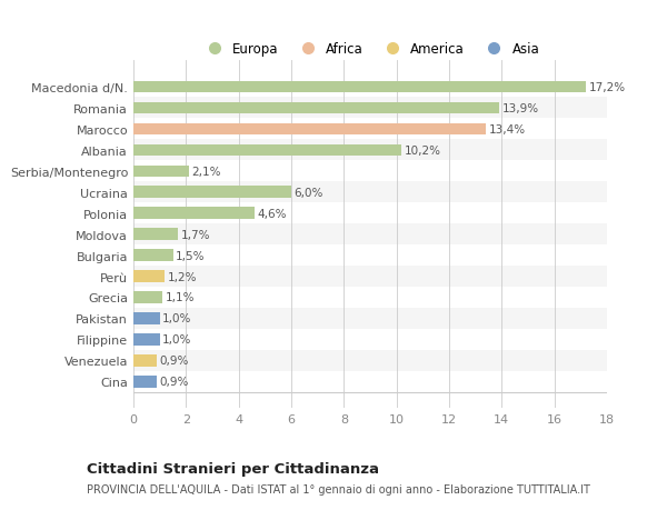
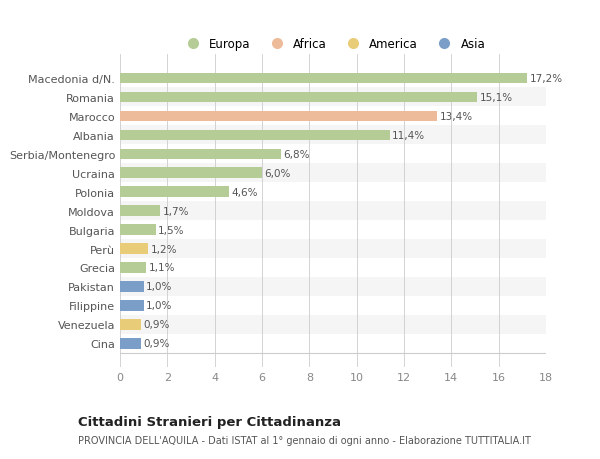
Romania: 13,9% -> 15,1%
Albania: 10,2% -> 11,4%
Serbia/Montenegro: 2,1% -> 6,8%
